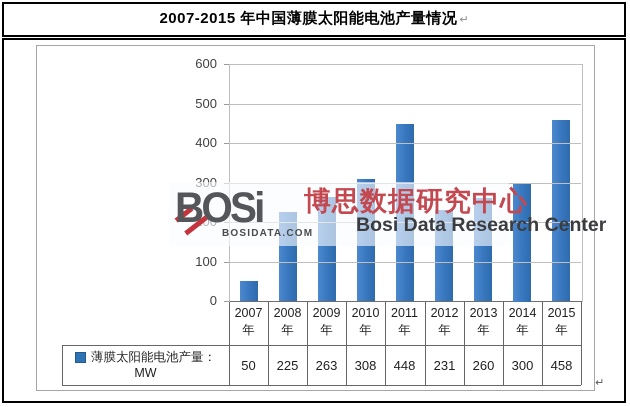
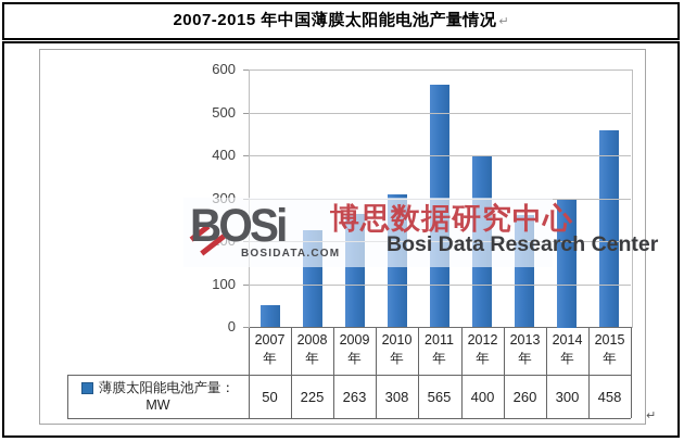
2011年: 448 -> 565
2012年: 231 -> 400
